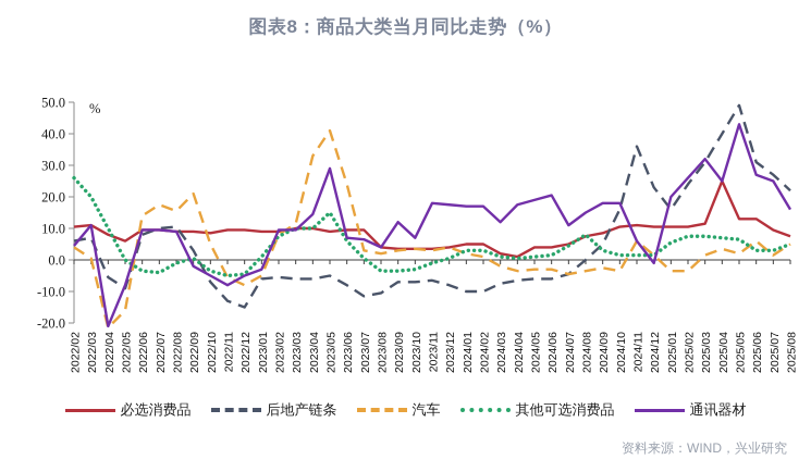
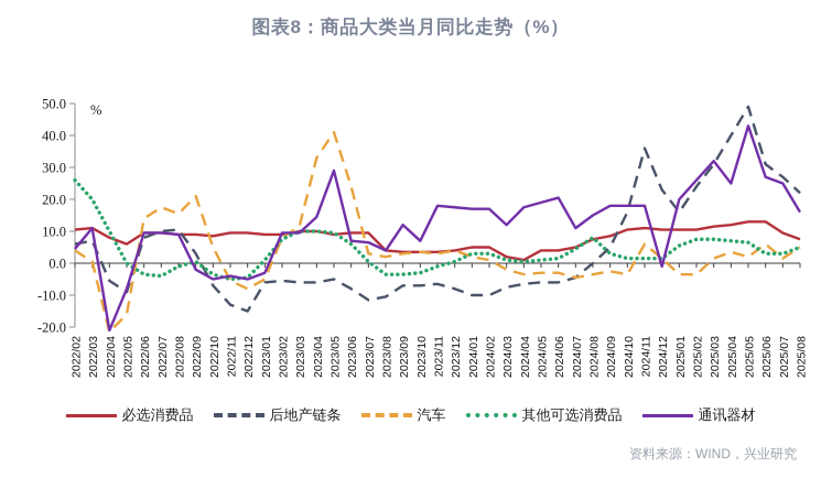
通讯器材/2022/11: -8 -> -4
其他可选消费品/2023/05: 15 -> 10
通讯器材/2024/11: 6 -> 18
必选消费品/2025/04: 25 -> 12
